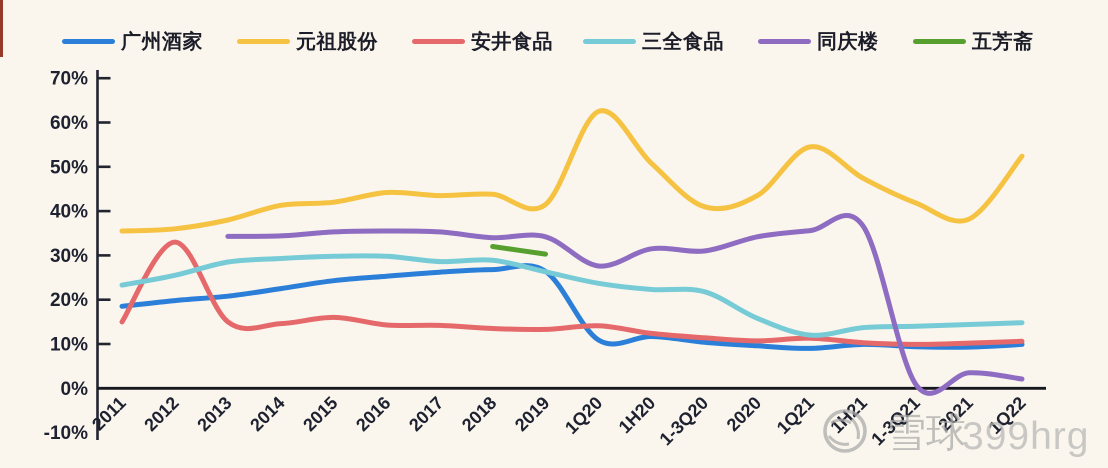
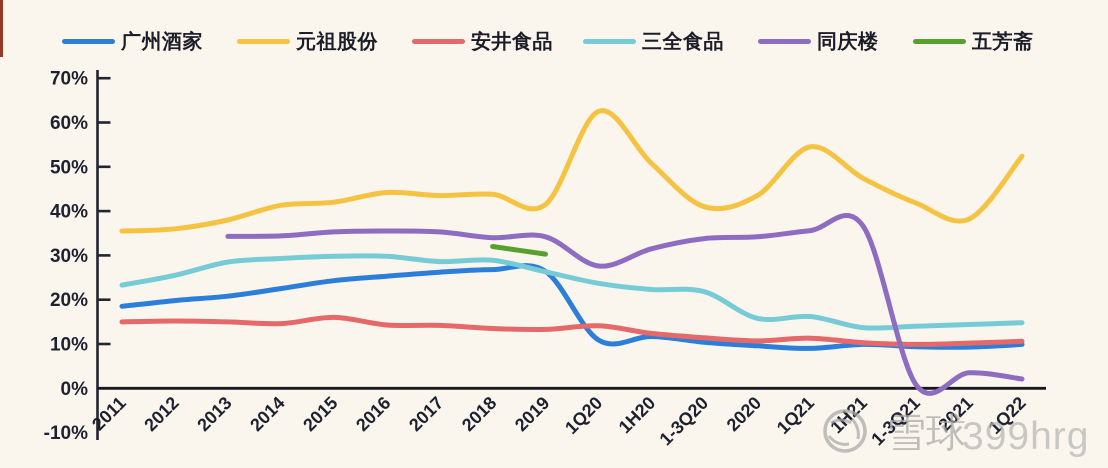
安井食品/2012: 33% -> 15%
同庆楼/1-3Q20: 31% -> 34%
三全食品/1Q21: 12% -> 16%
